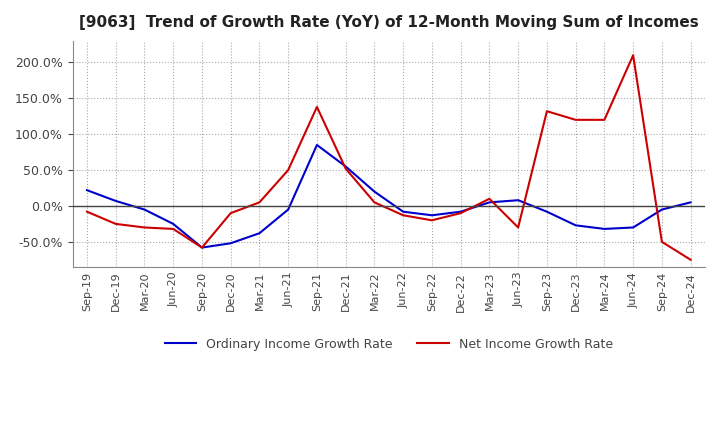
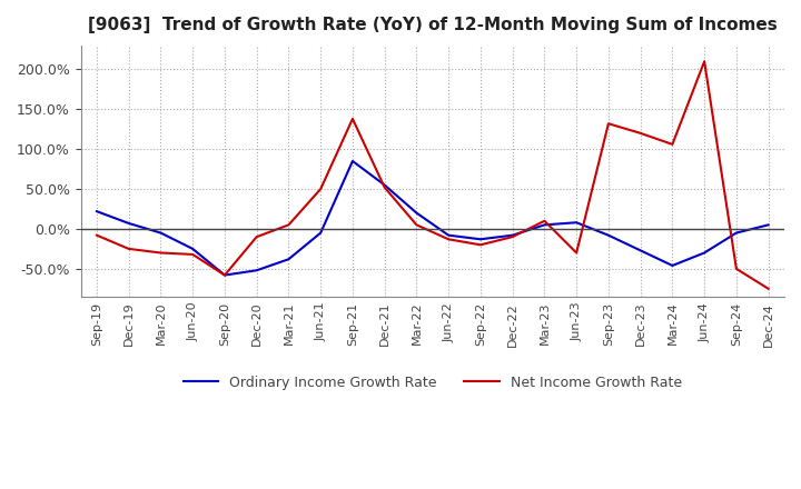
Ordinary Income Growth Rate/Mar-24: -32% -> -46%
Net Income Growth Rate/Mar-24: 120% -> 106%
